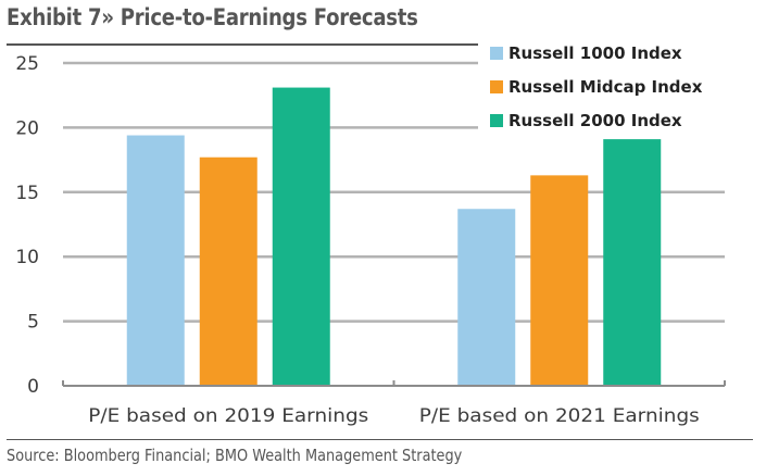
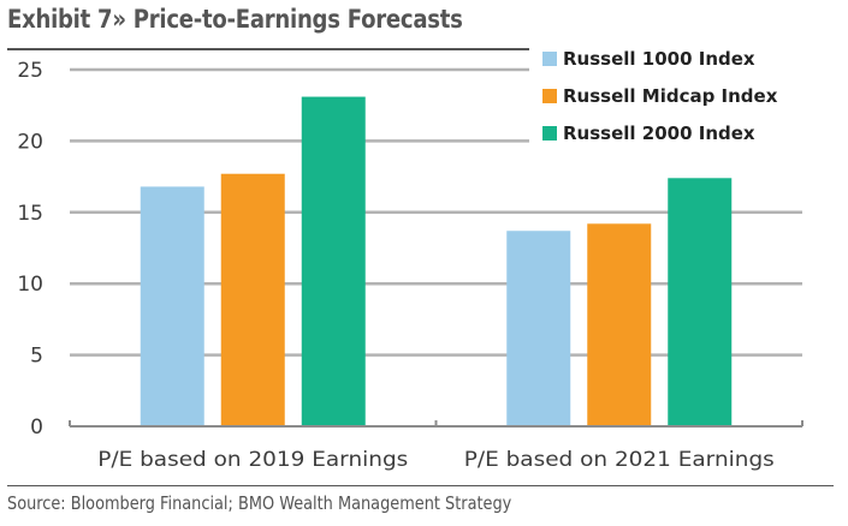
Russell 1000 Index/P/E based on 2019 Earnings: 19.4 -> 16.8
Russell Midcap Index/P/E based on 2021 Earnings: 16.3 -> 14.2
Russell 2000 Index/P/E based on 2021 Earnings: 19.1 -> 17.4
